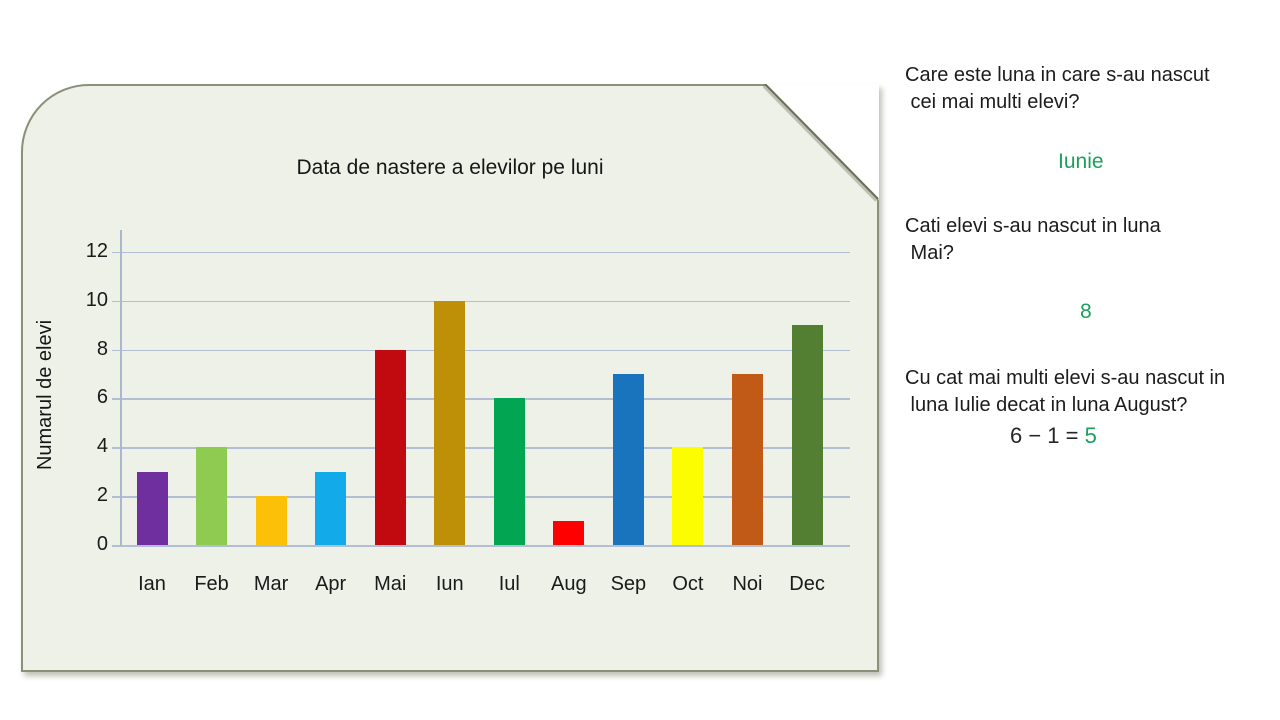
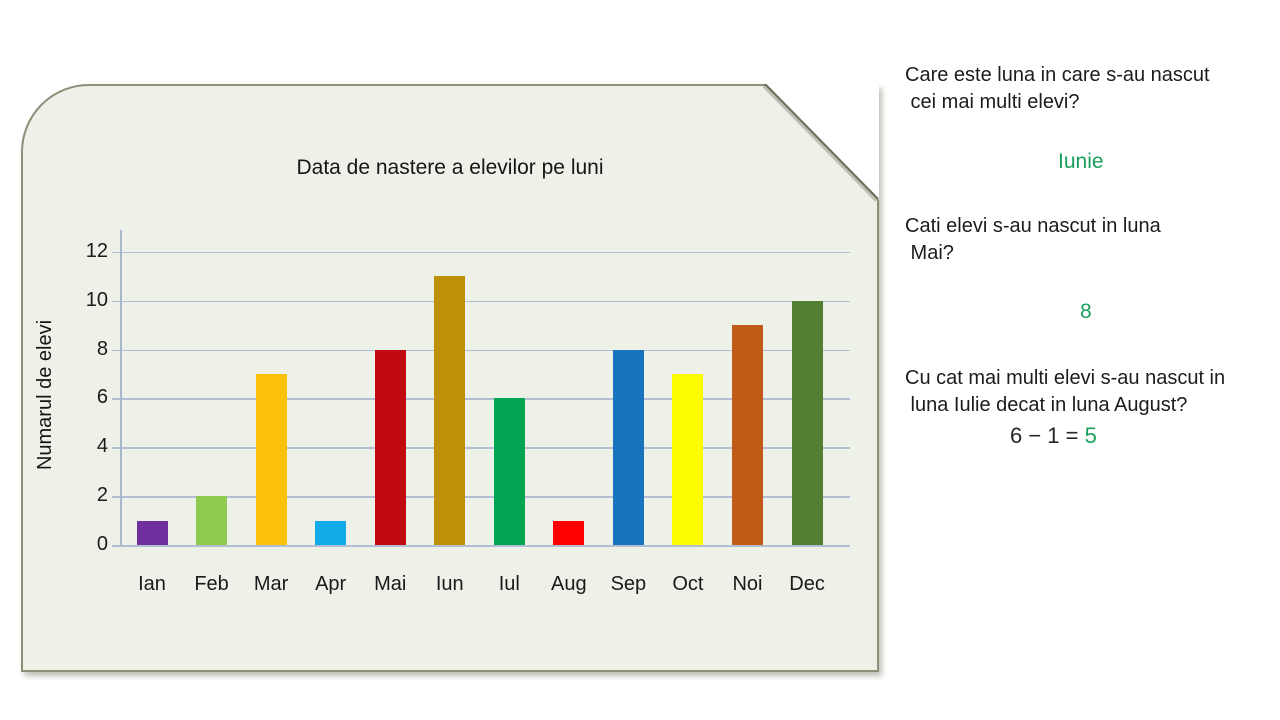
Ian: 3 -> 1
Feb: 4 -> 2
Mar: 2 -> 7
Apr: 3 -> 1
Iun: 10 -> 11
Sep: 7 -> 8
Oct: 4 -> 7
Noi: 7 -> 9
Dec: 9 -> 10
